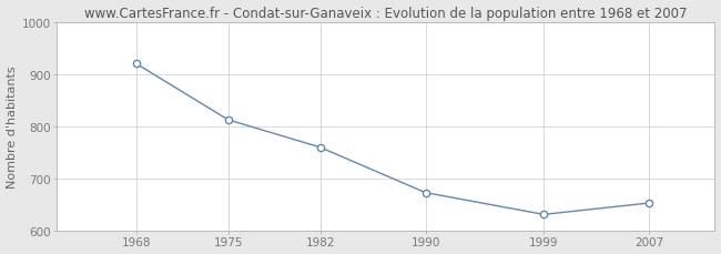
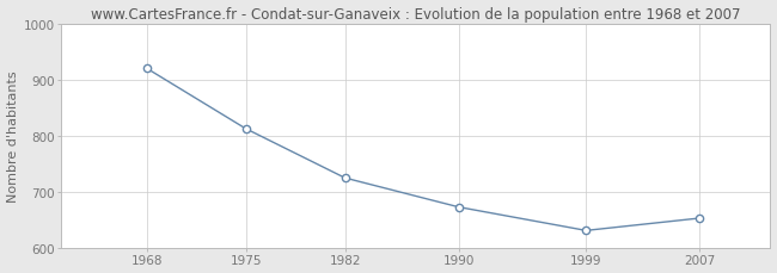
1982: 760 -> 725
